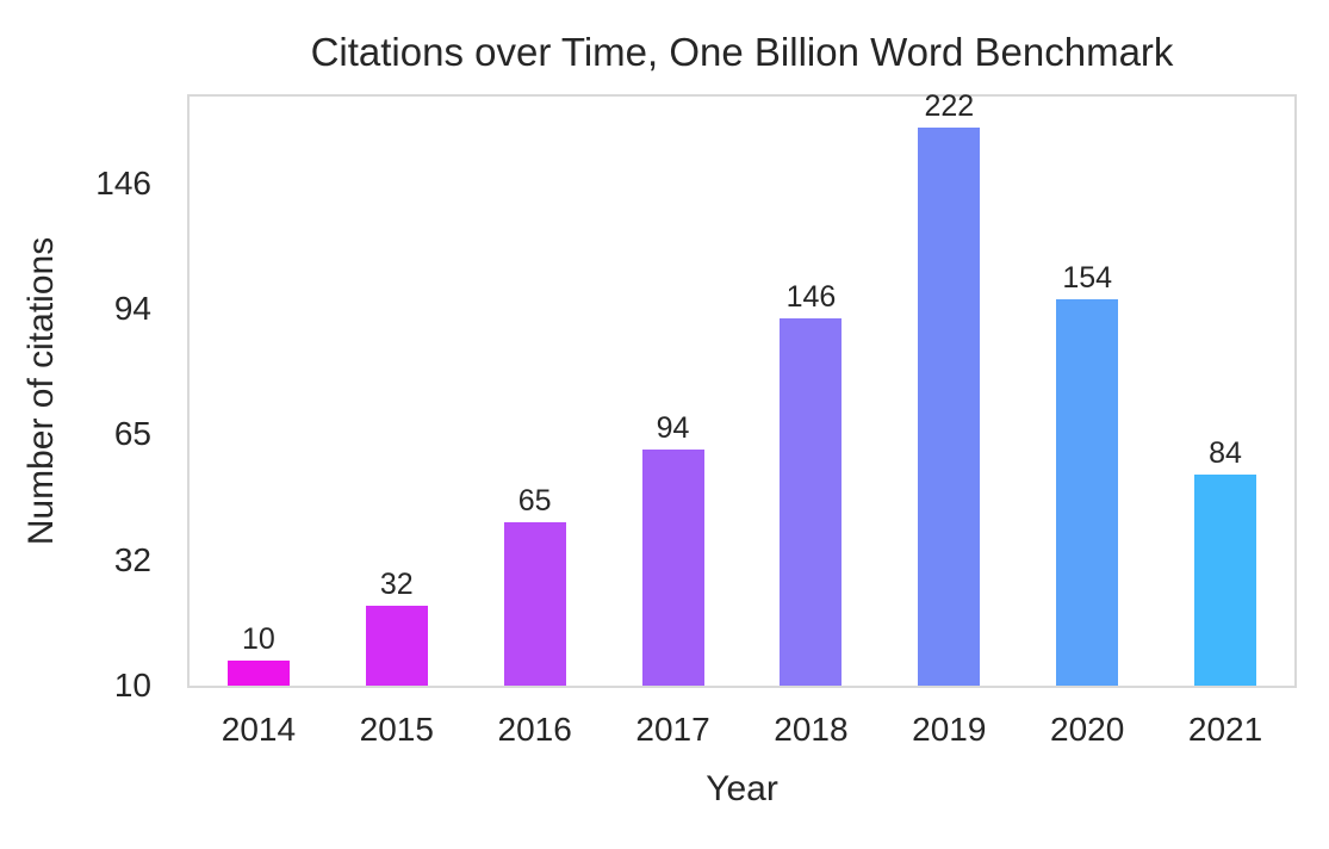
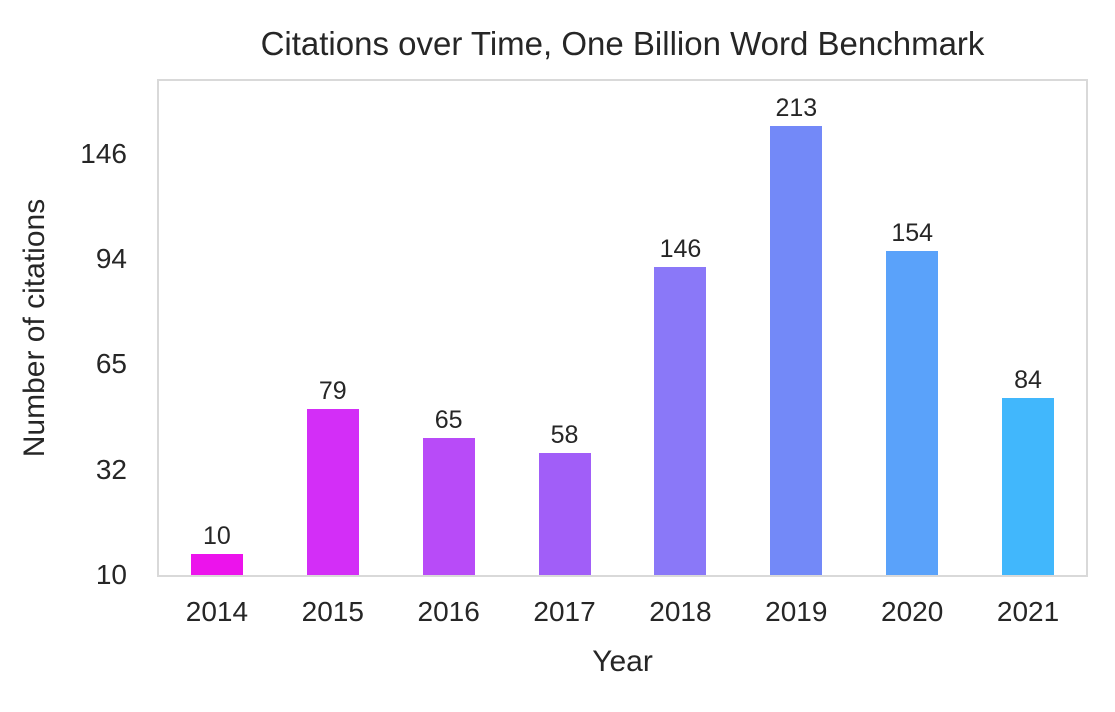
2015: 32 -> 79
2017: 94 -> 58
2019: 222 -> 213
